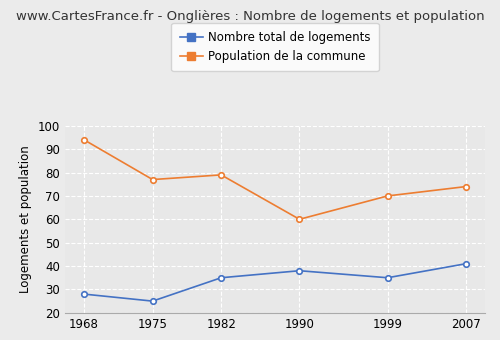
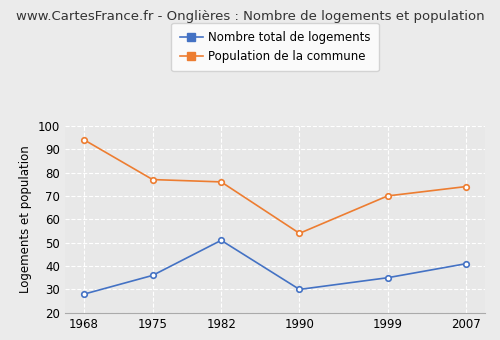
Nombre total de logements/1975: 25 -> 36
Nombre total de logements/1982: 35 -> 51
Population de la commune/1982: 79 -> 76
Nombre total de logements/1990: 38 -> 30
Population de la commune/1990: 60 -> 54
